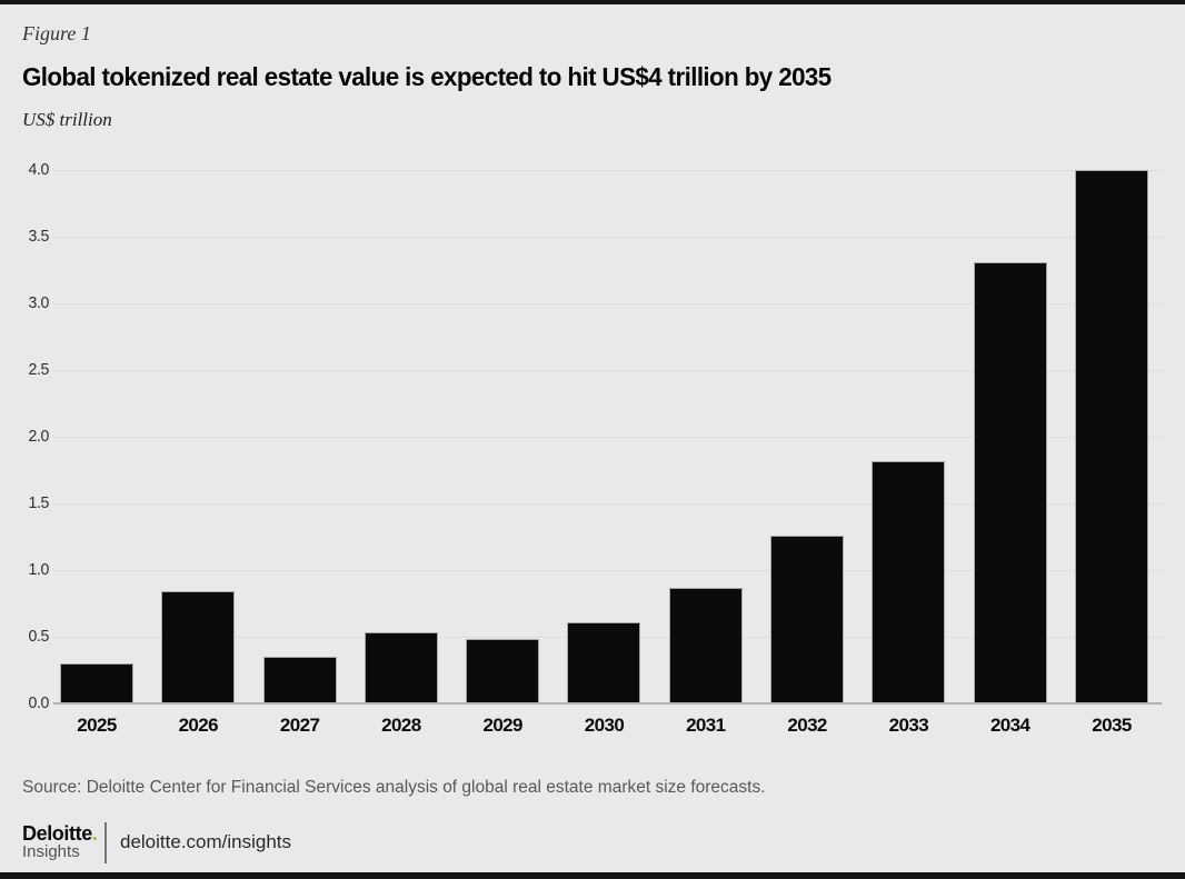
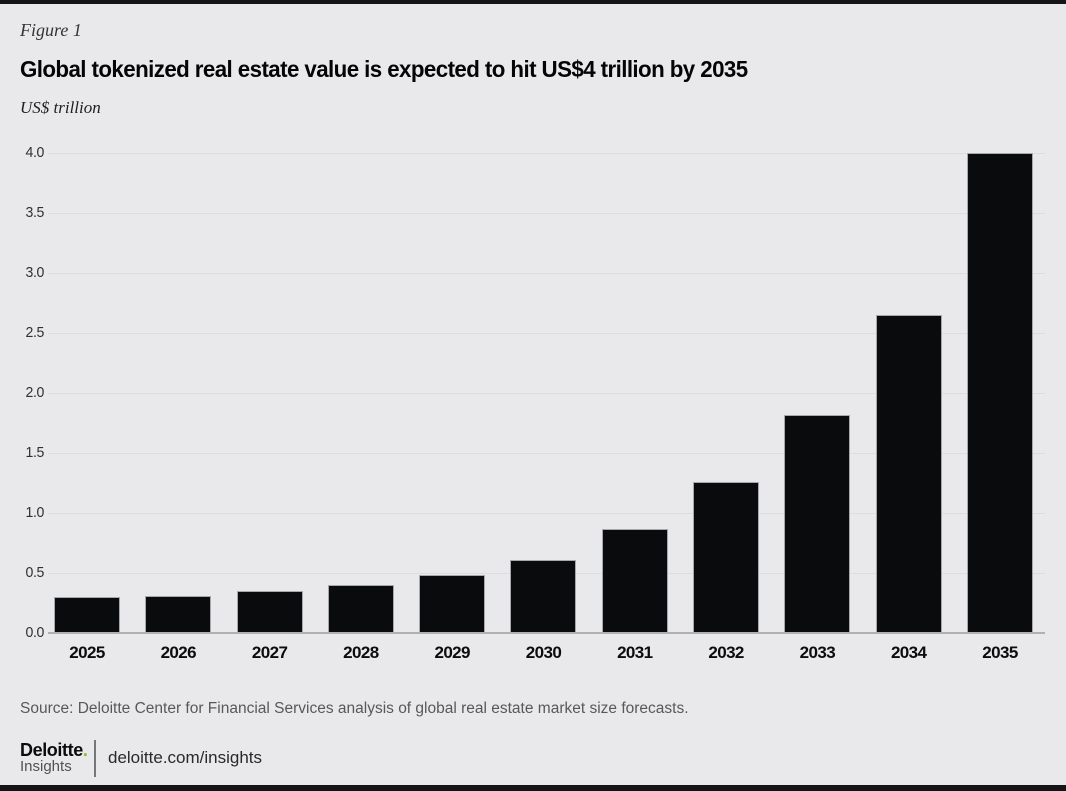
2026: 0.84 -> 0.31
2028: 0.53 -> 0.40
2034: 3.31 -> 2.65
